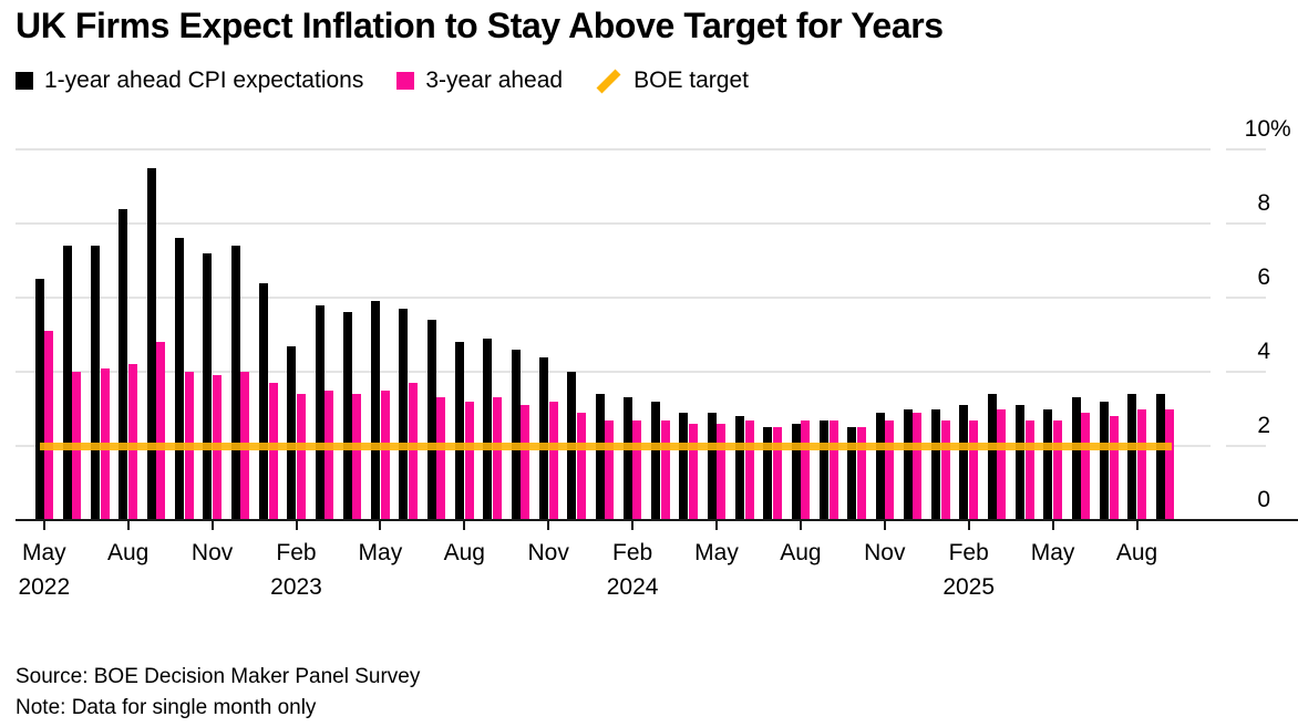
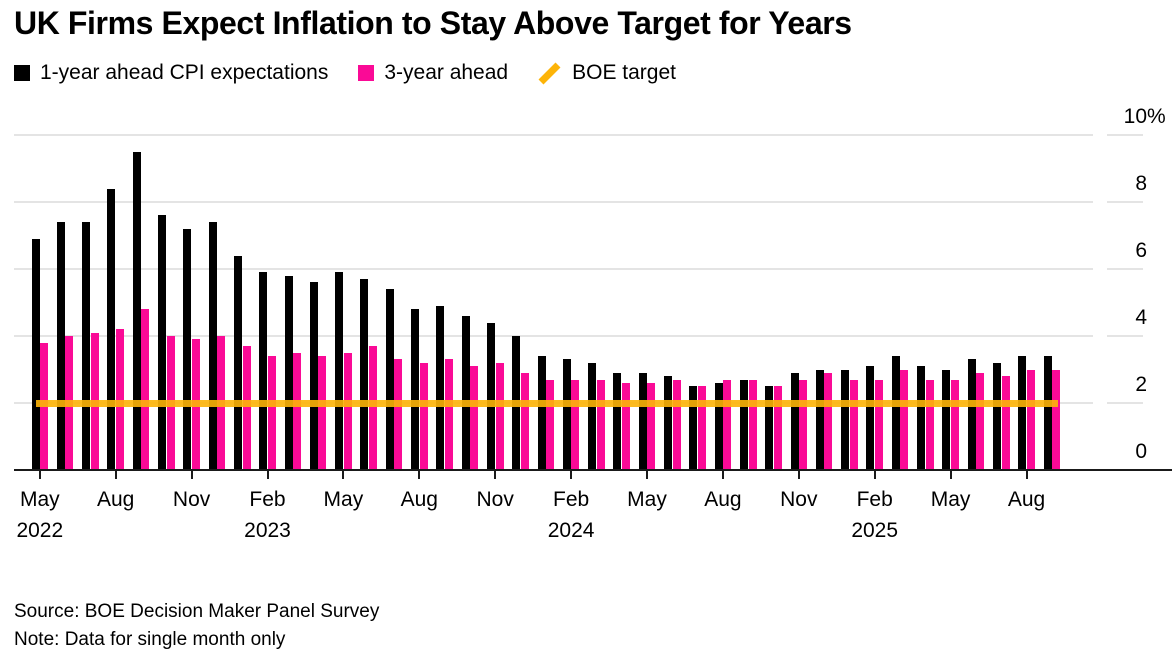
1-year ahead CPI expectations/May 2022: 6.5 -> 6.9
3-year ahead/May 2022: 5.1 -> 3.8
1-year ahead CPI expectations/Feb 2023: 4.7 -> 5.9
